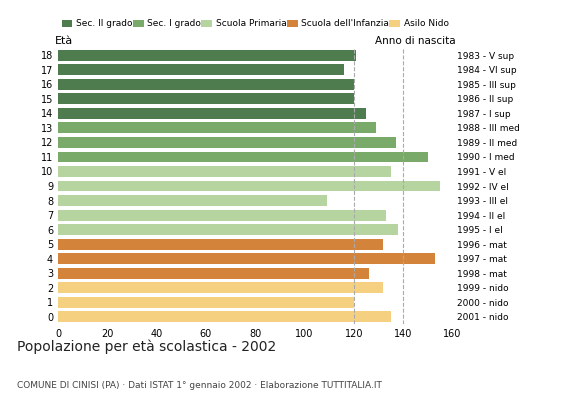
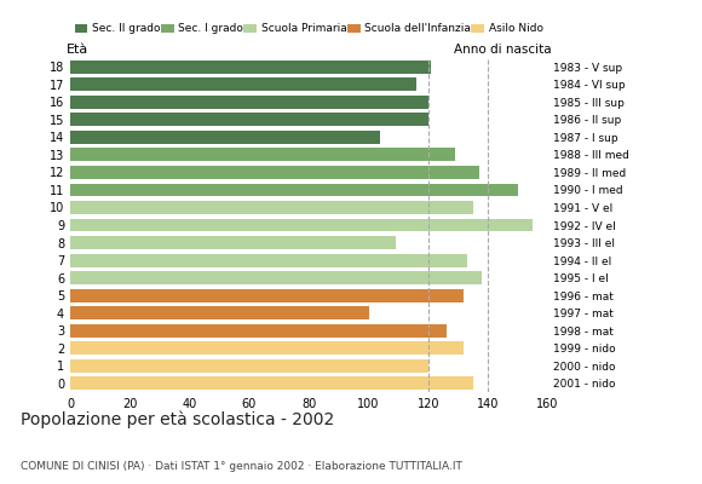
14: 125 -> 104
4: 153 -> 100
